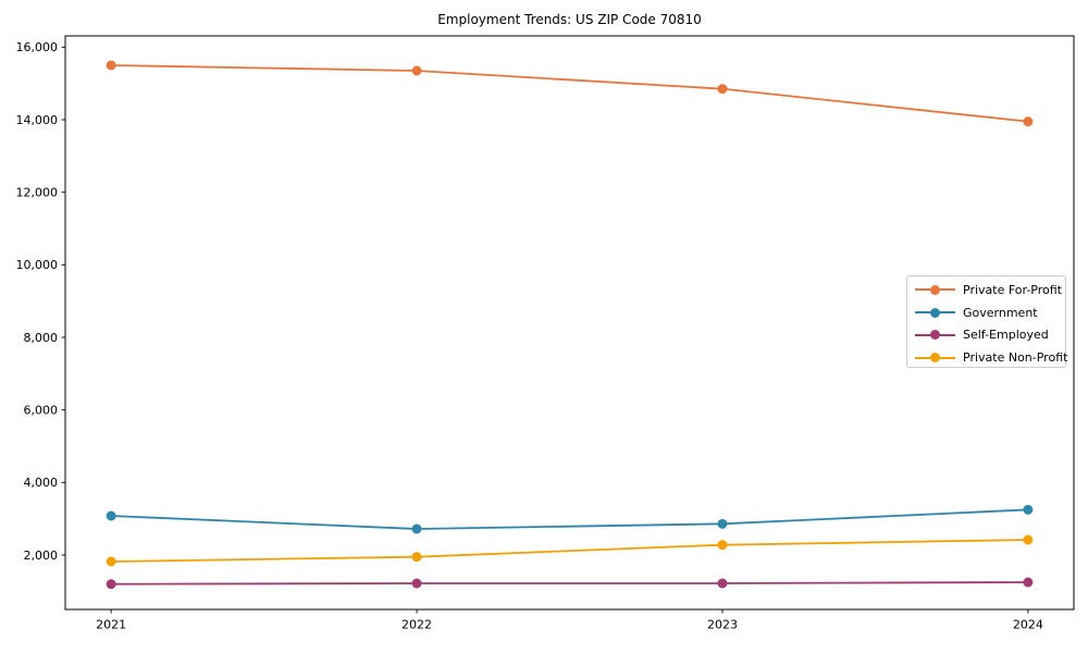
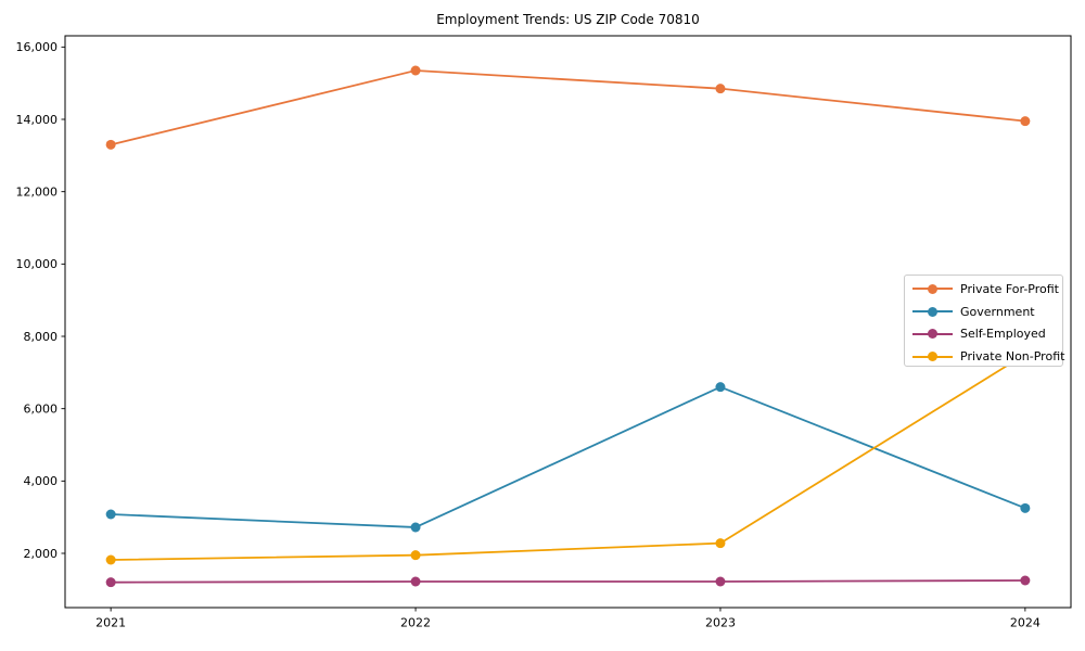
Private For-Profit/2021: 15500 -> 13300
Government/2023: 2900 -> 6600
Private Non-Profit/2024: 2400 -> 7500
